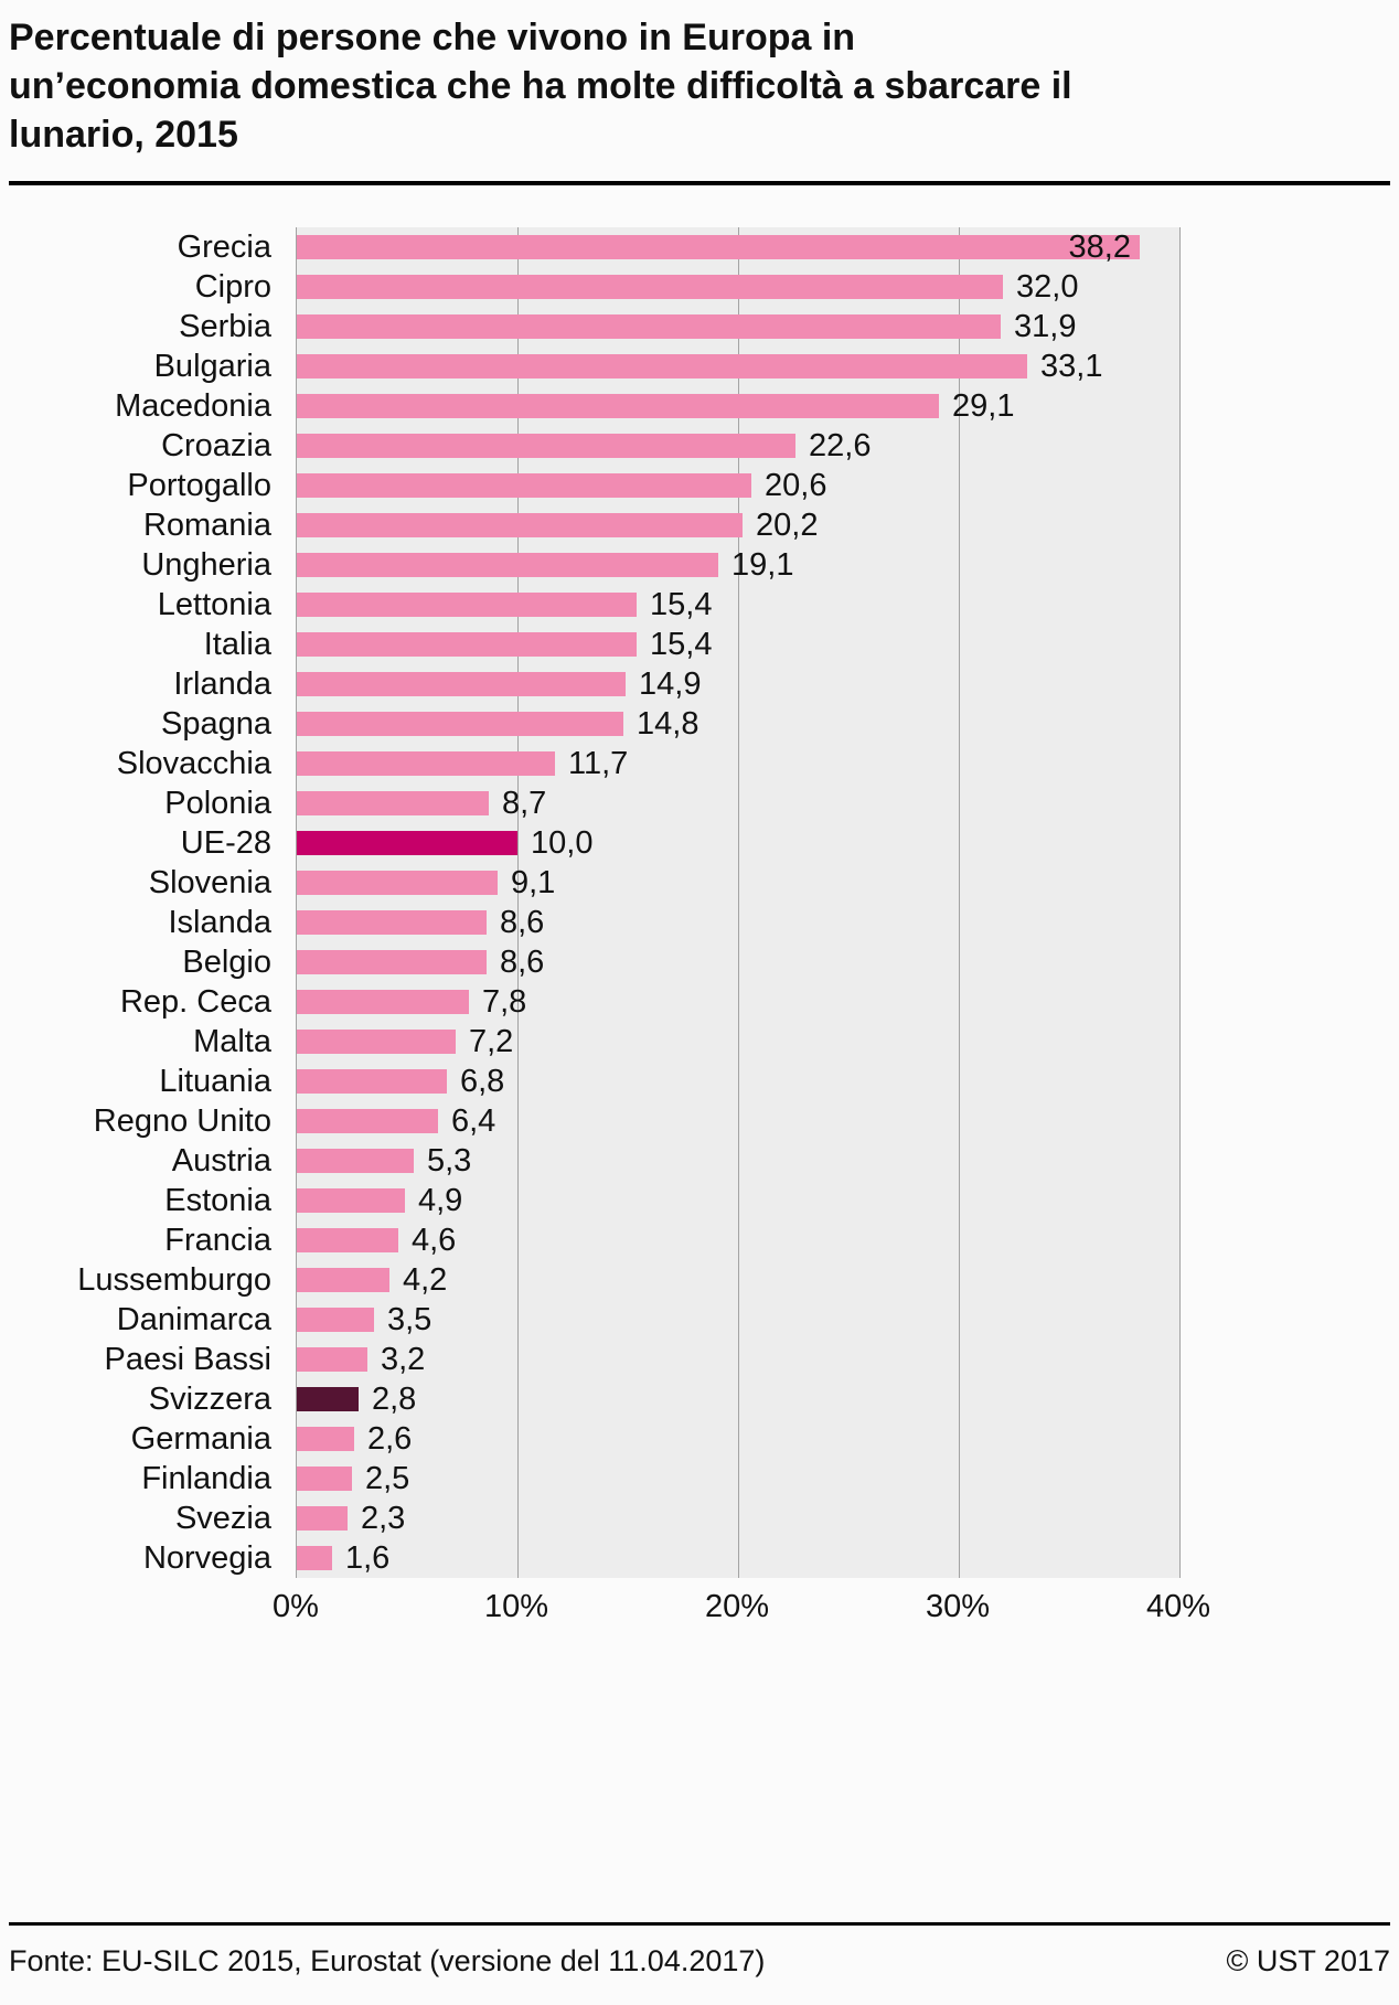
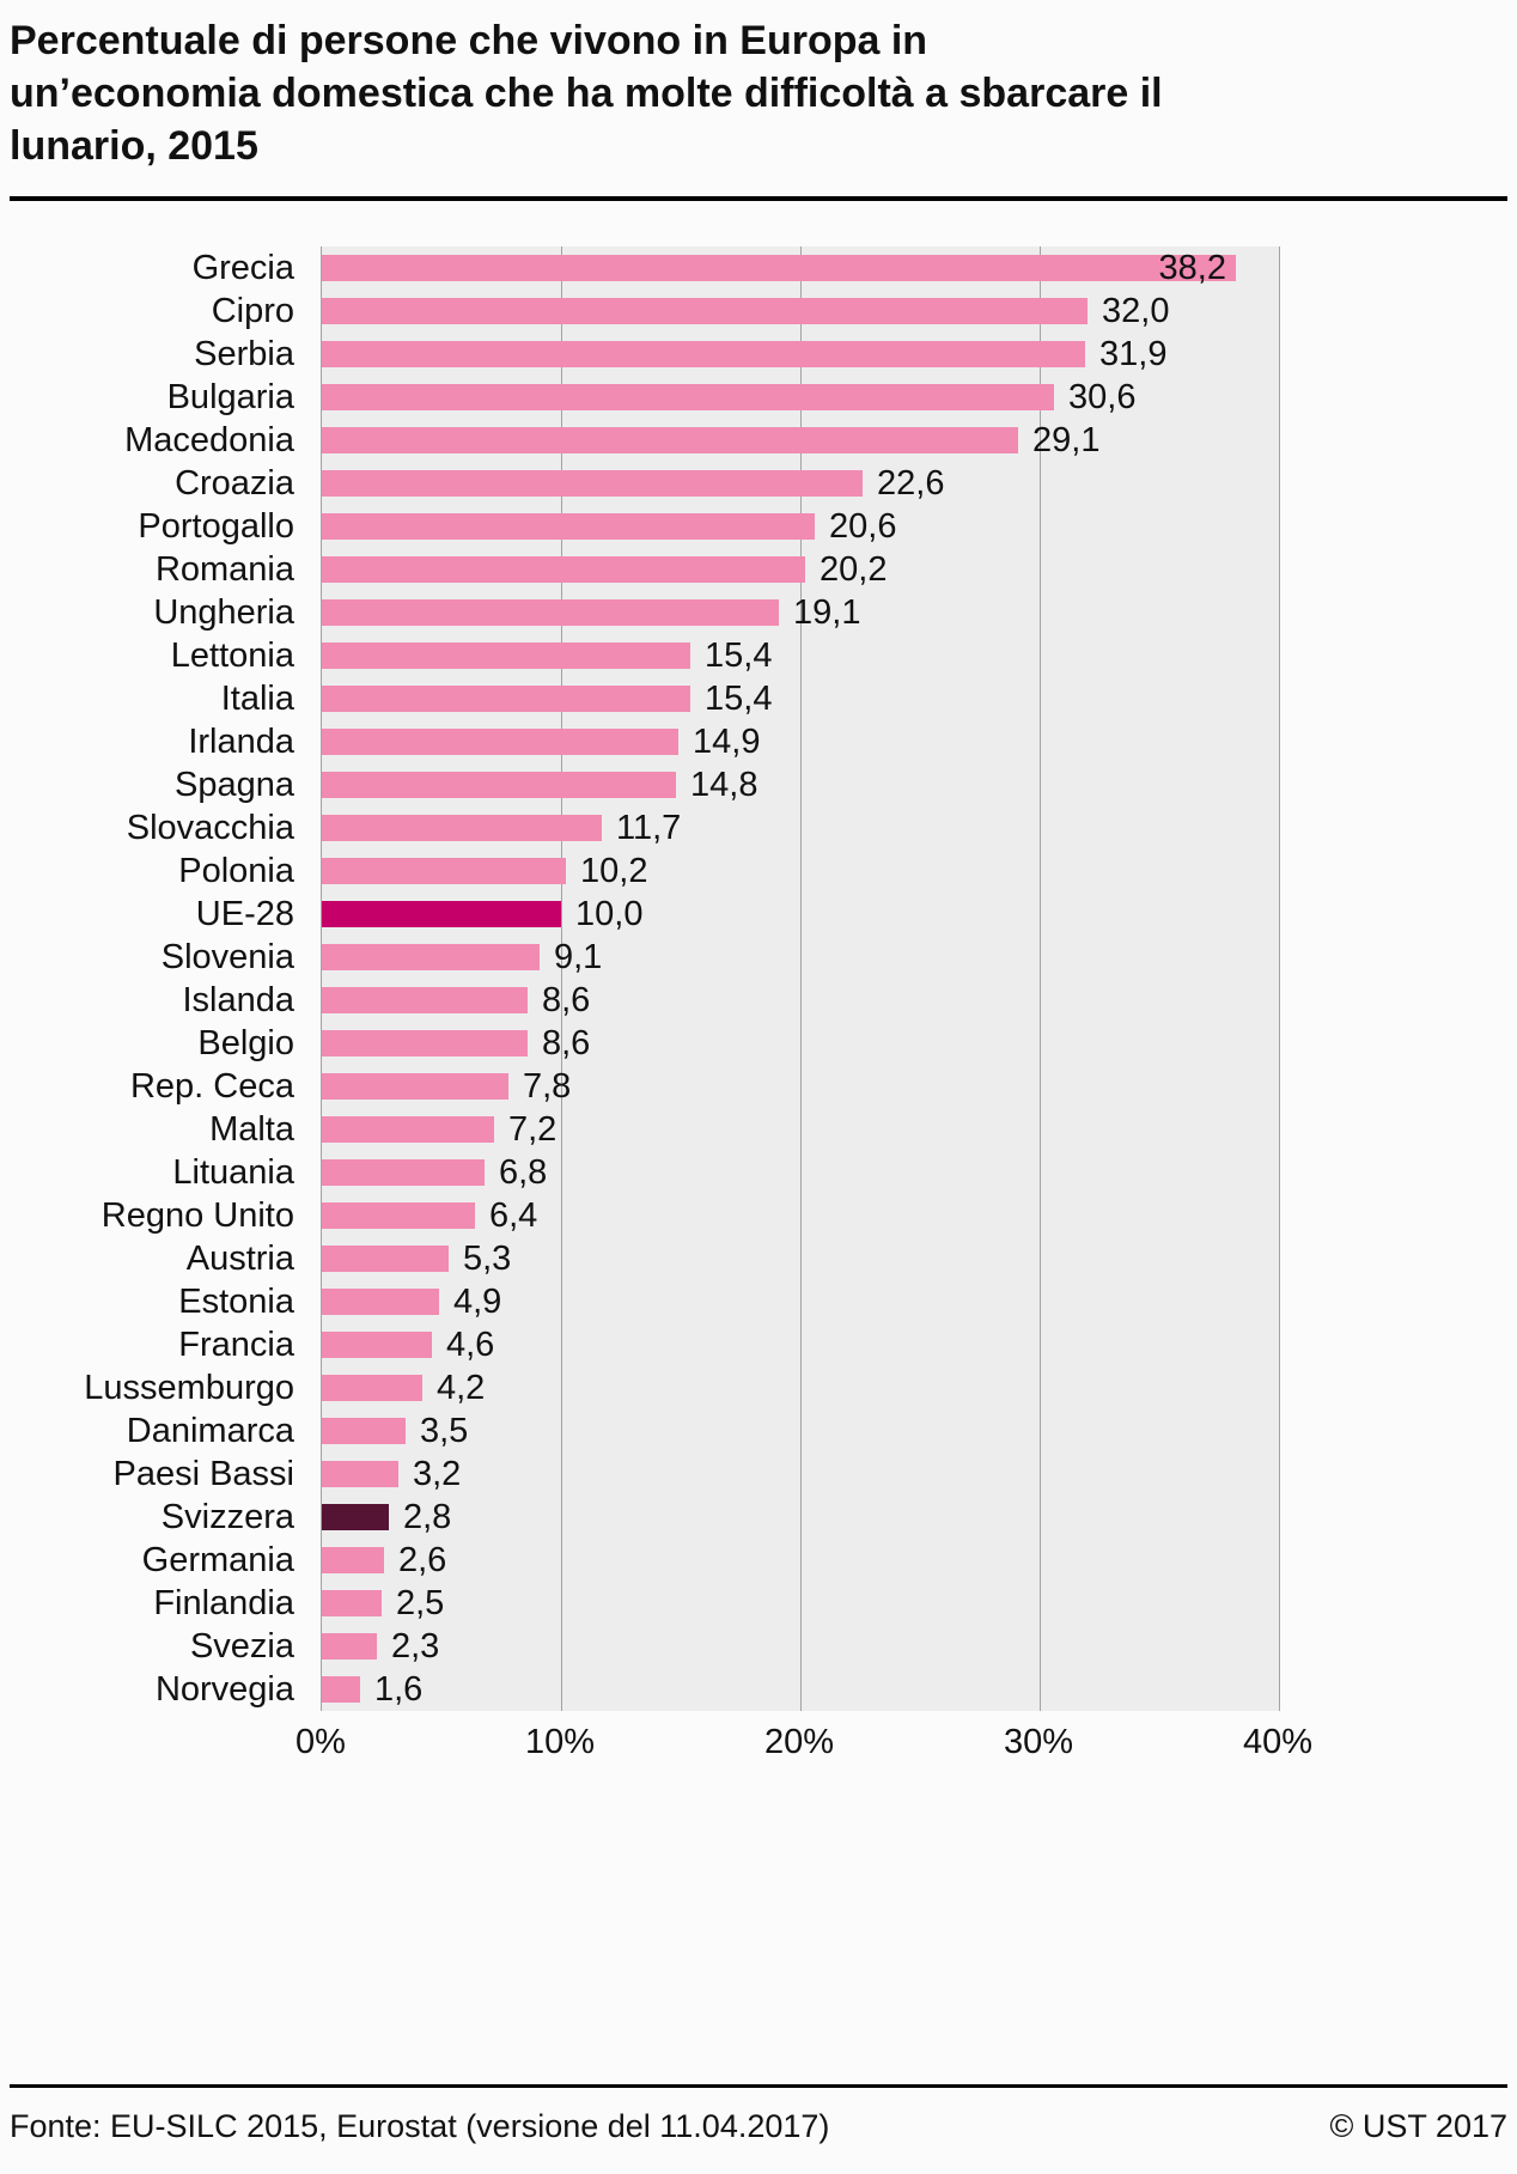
Bulgaria: 33,1 -> 30,6
Polonia: 8,7 -> 10,2
